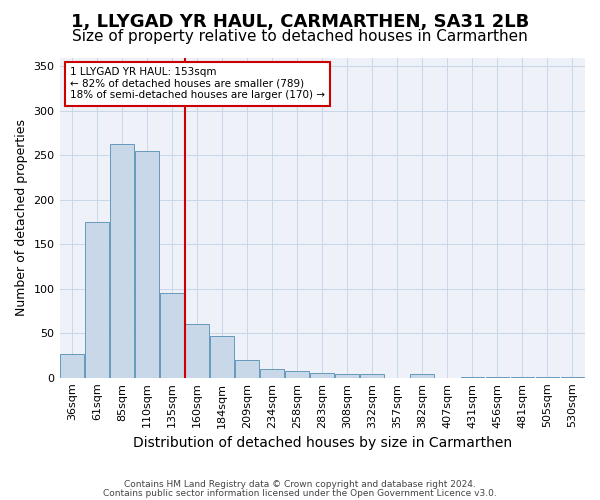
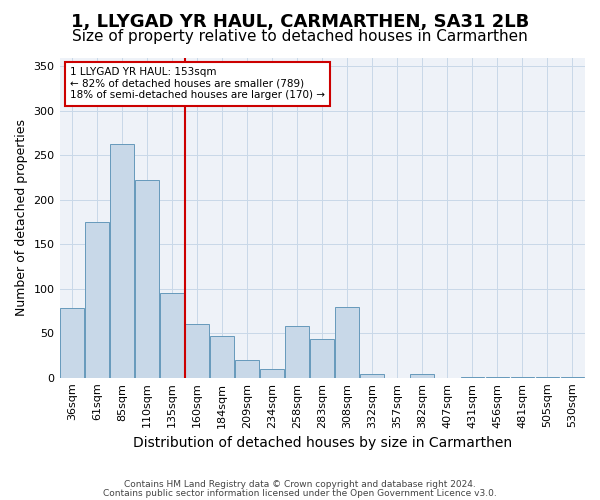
36sqm: 27 -> 78
110sqm: 255 -> 222
258sqm: 8 -> 58
283sqm: 5 -> 44
308sqm: 4 -> 80
